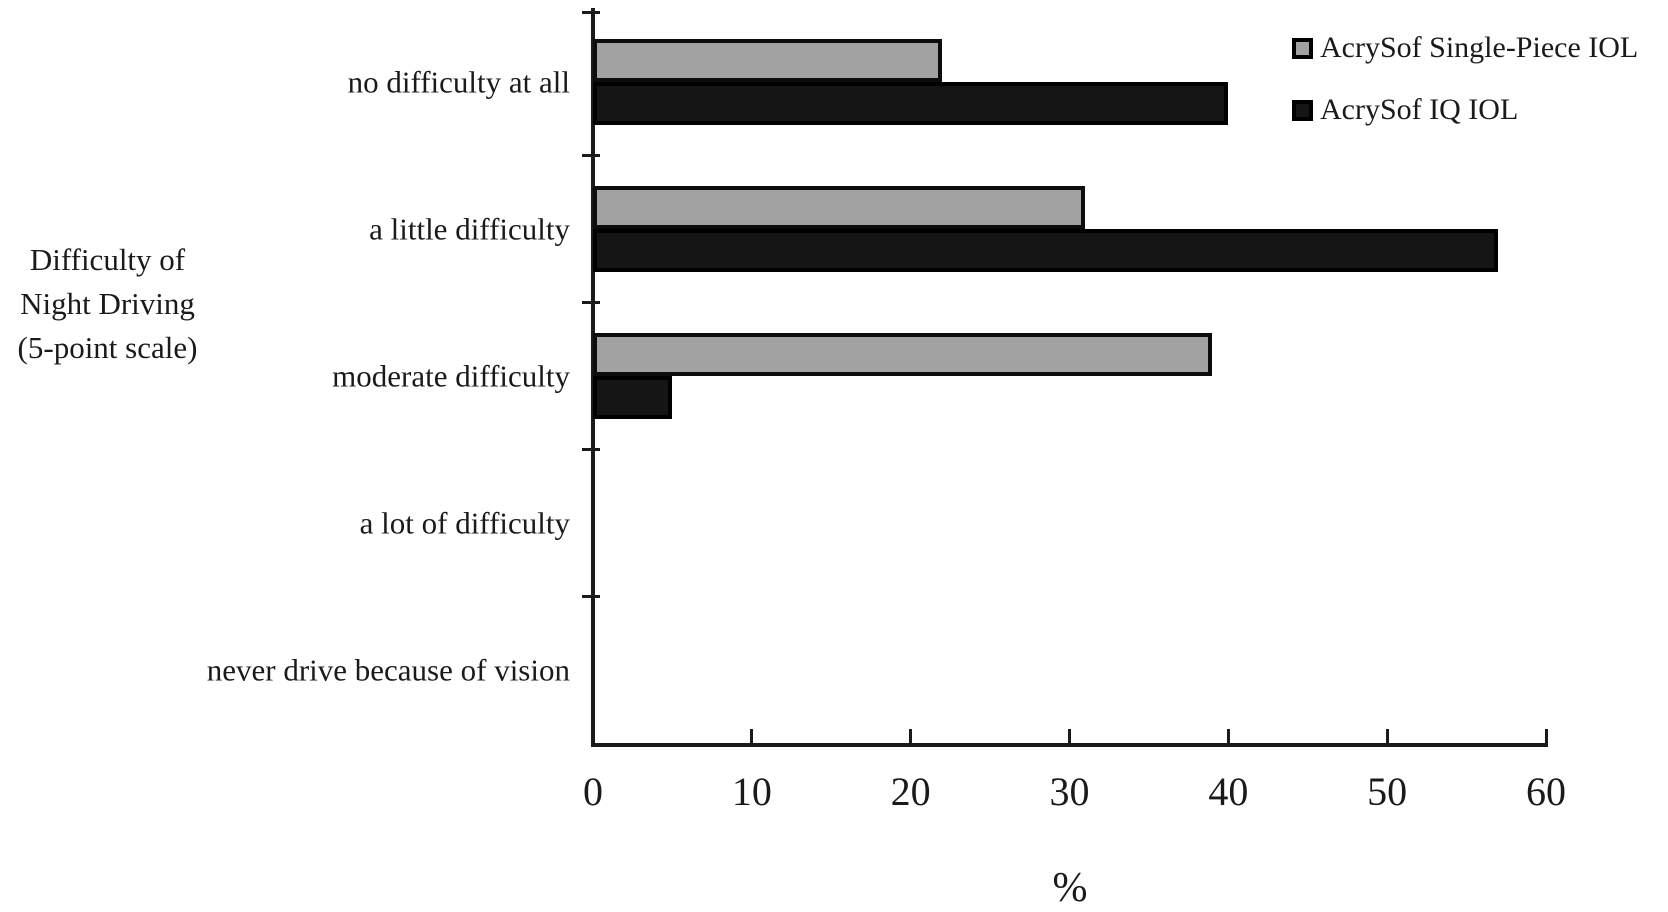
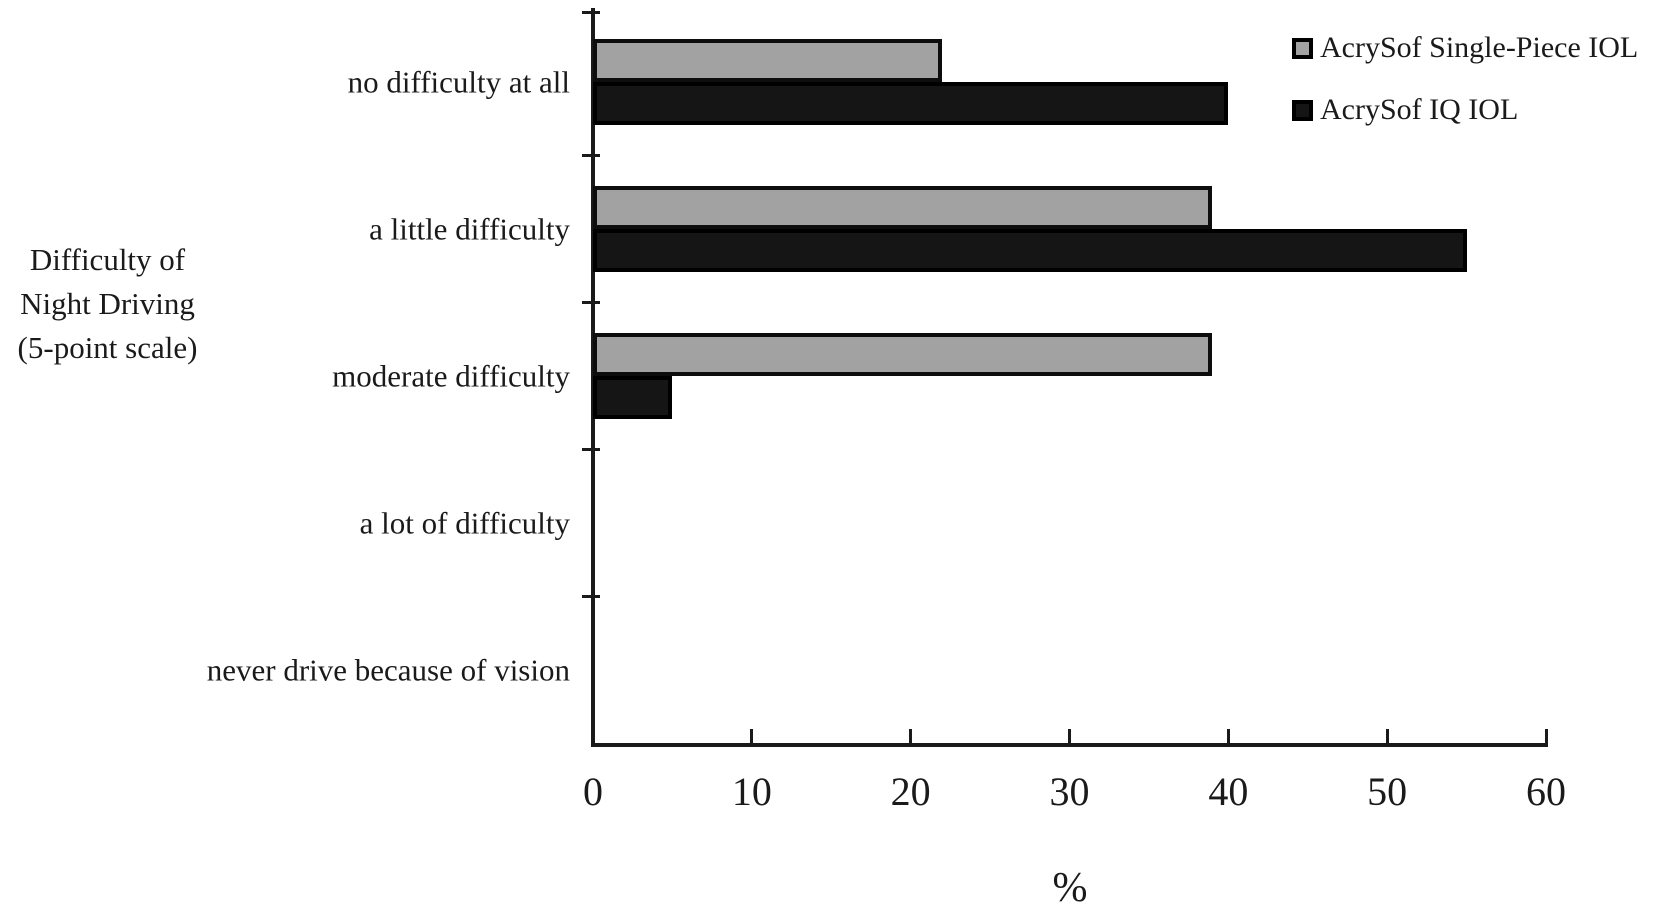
AcrySof Single-Piece IOL/a little difficulty: 31 -> 39
AcrySof IQ IOL/a little difficulty: 57 -> 55
